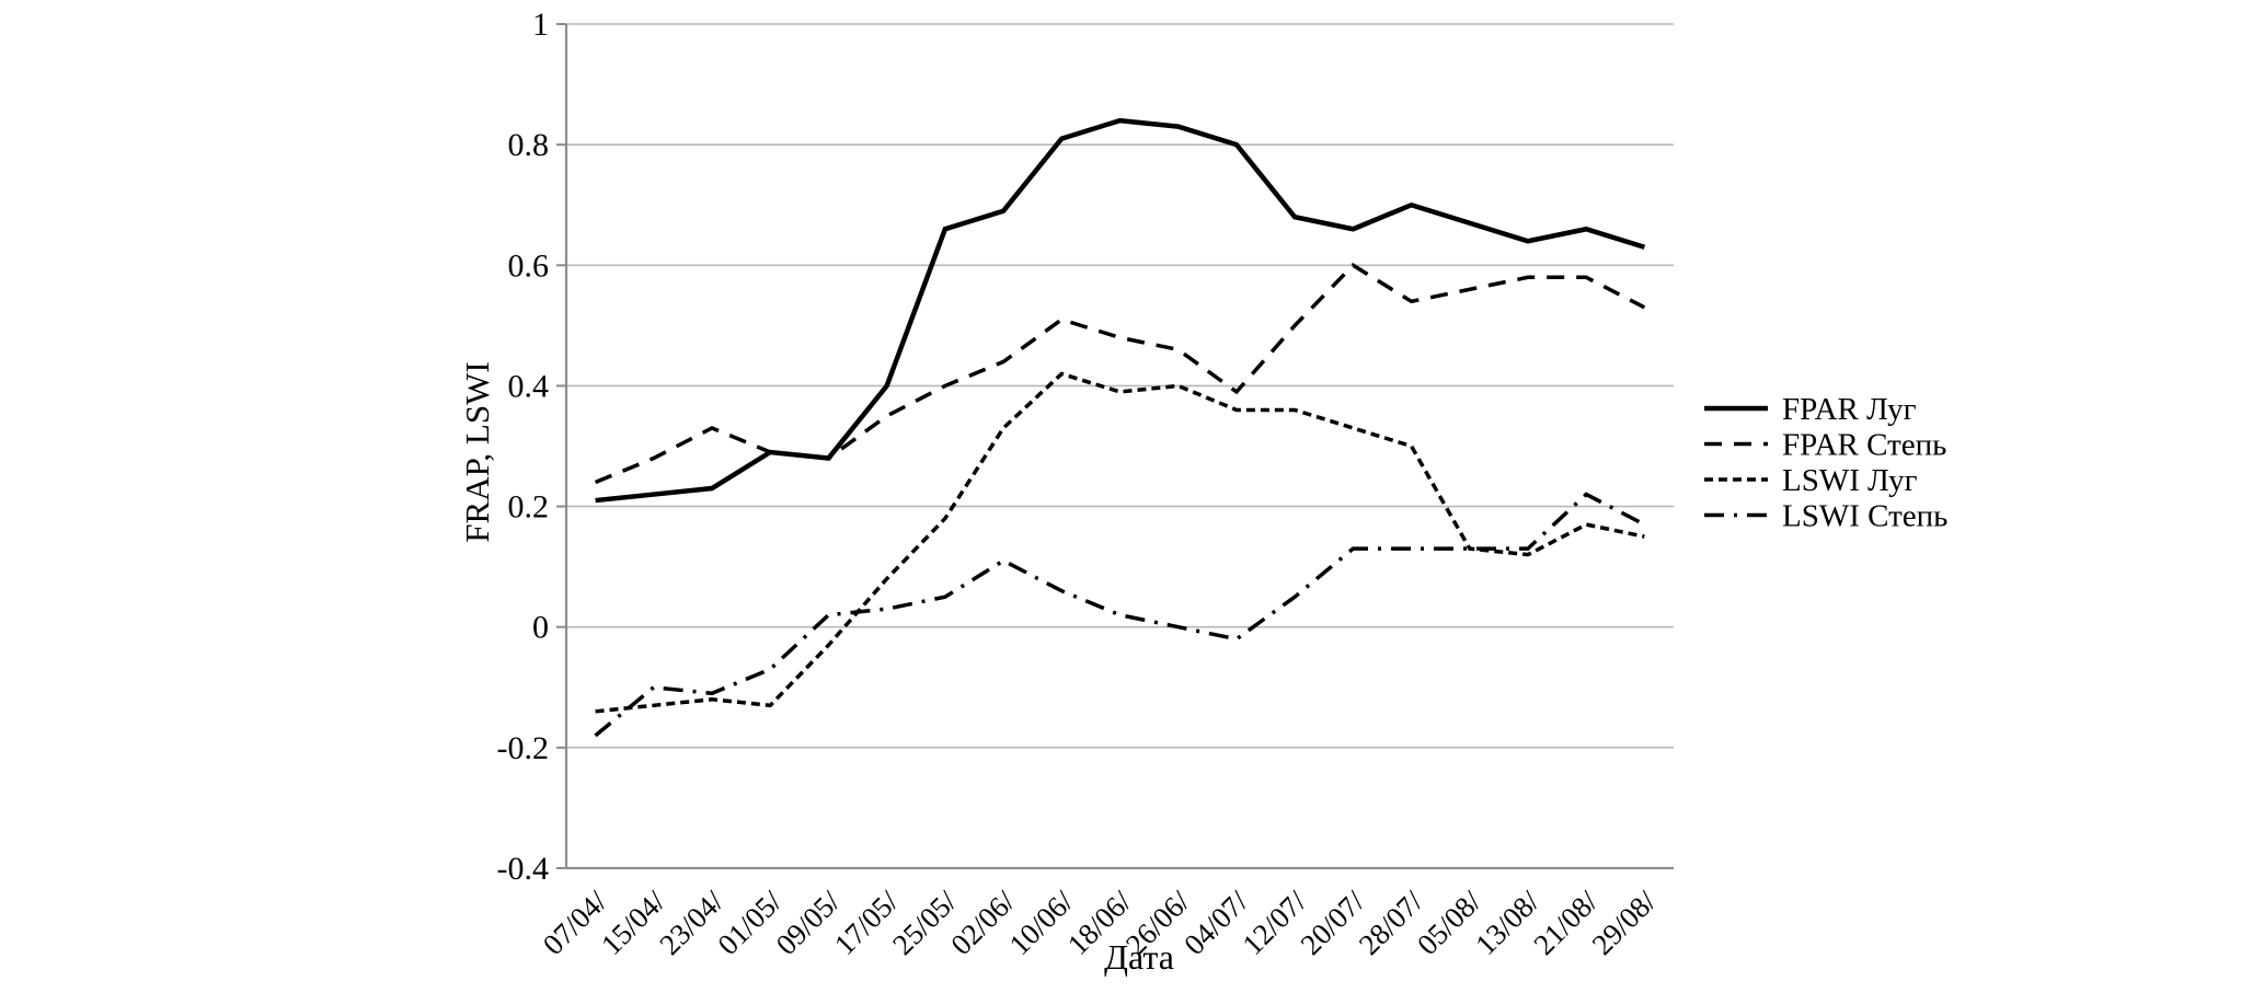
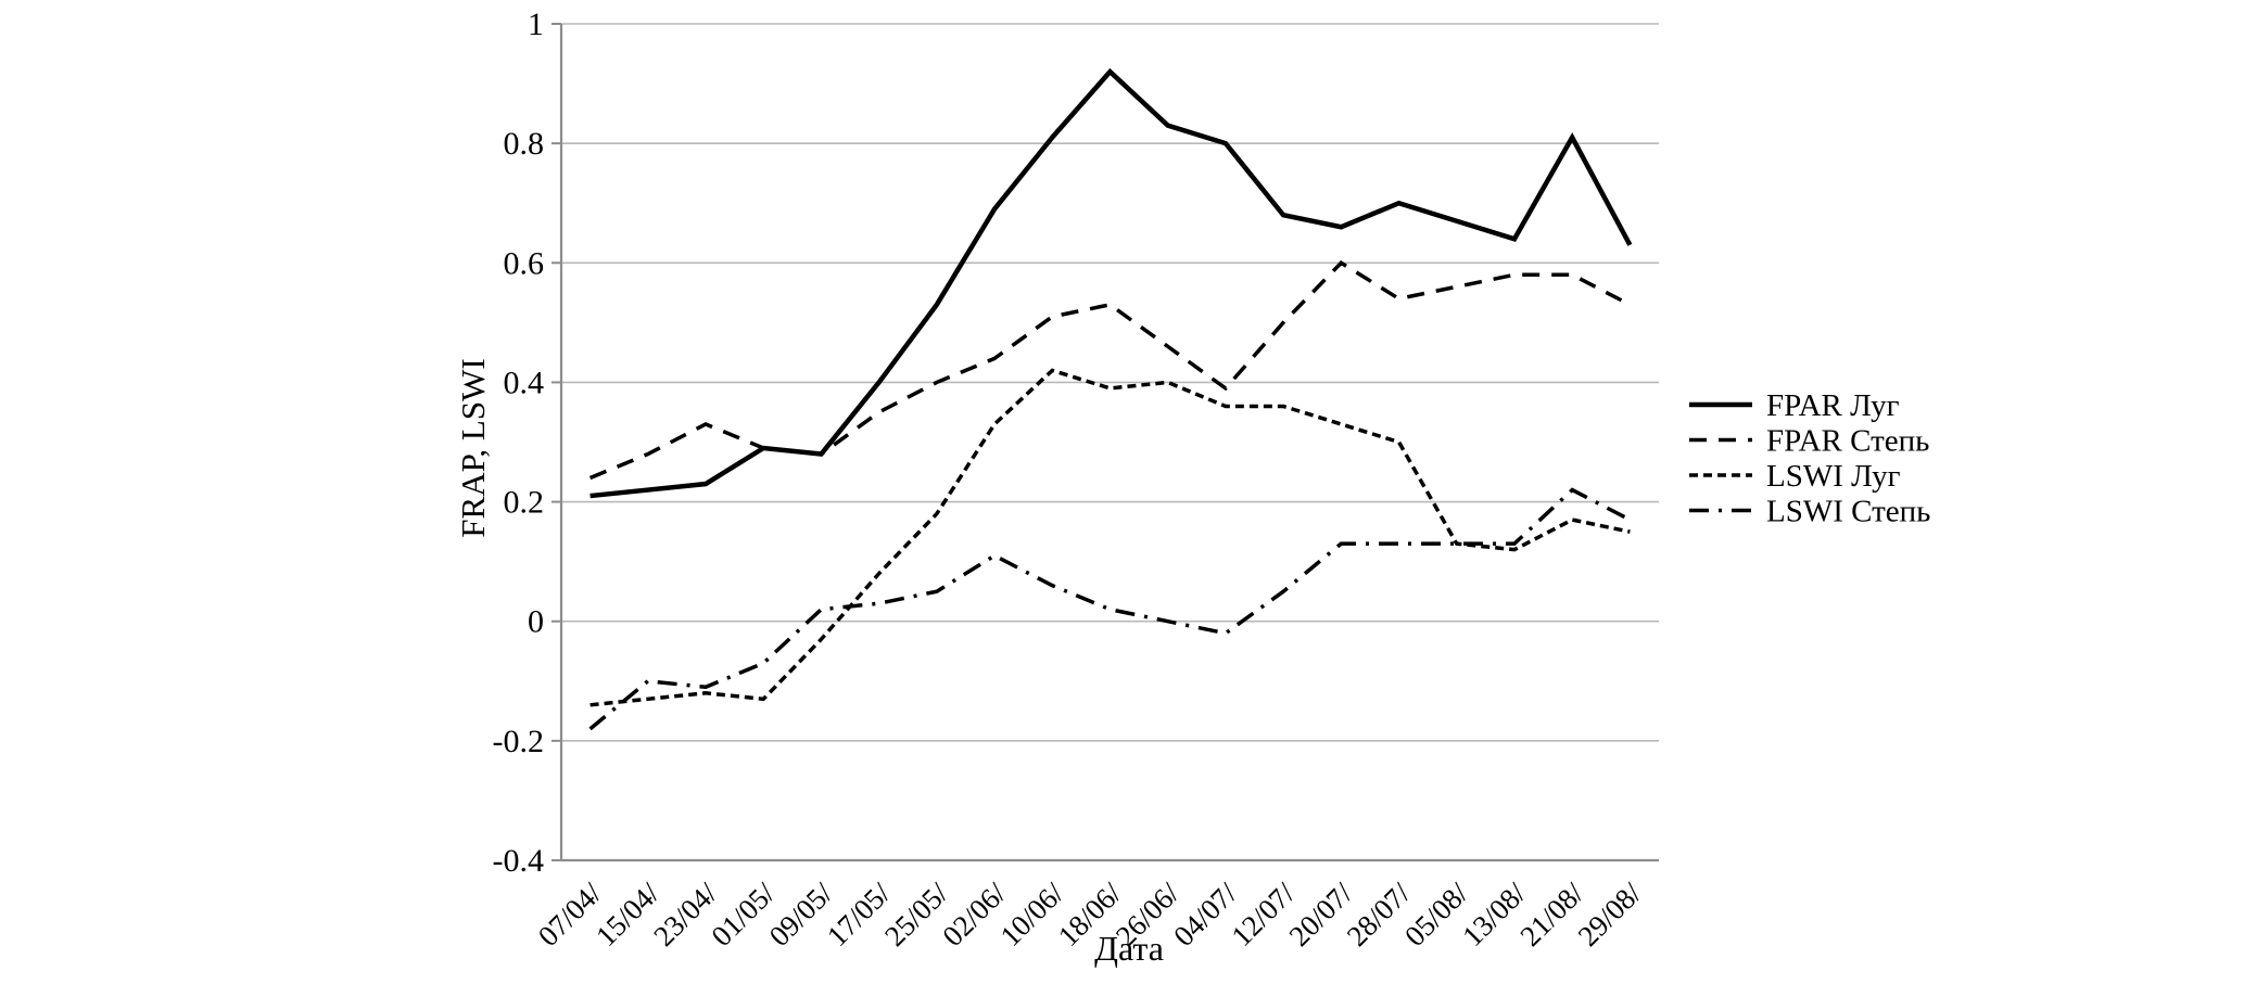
FPAR Луг/25/05/: 0.66 -> 0.53
FPAR Луг/18/06/: 0.84 -> 0.92
FPAR Степь/18/06/: 0.48 -> 0.53
FPAR Луг/21/08/: 0.66 -> 0.81
